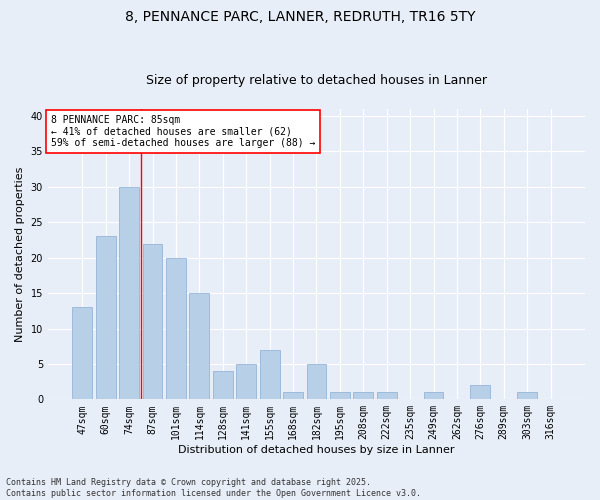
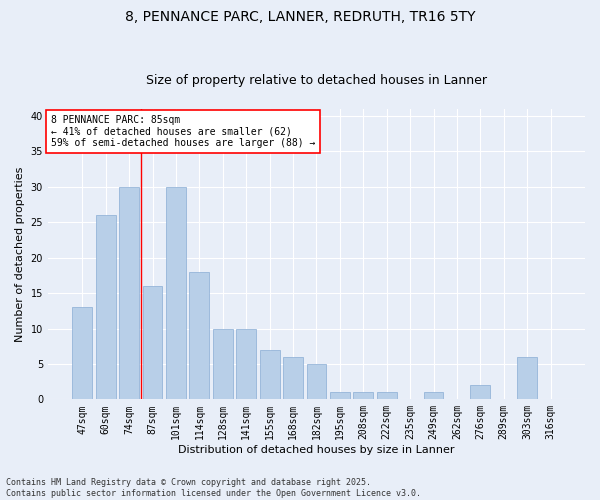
60sqm: 23 -> 26
87sqm: 22 -> 16
101sqm: 20 -> 30
114sqm: 15 -> 18
128sqm: 4 -> 10
141sqm: 5 -> 10
168sqm: 1 -> 6
303sqm: 1 -> 6
